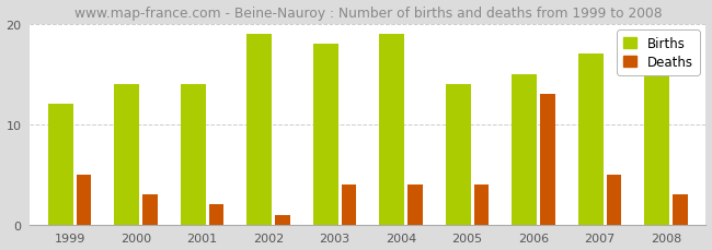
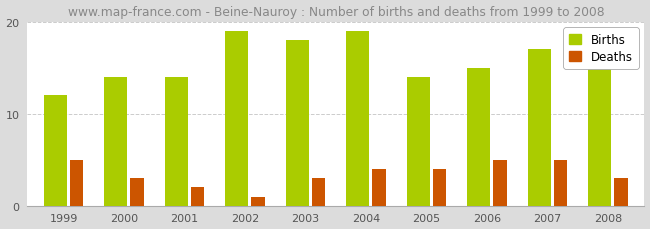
Deaths/2003: 4 -> 3
Deaths/2006: 13 -> 5
